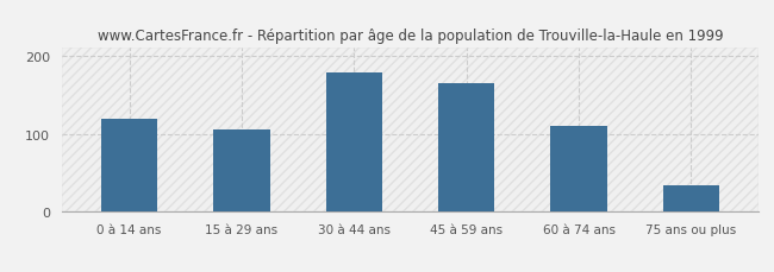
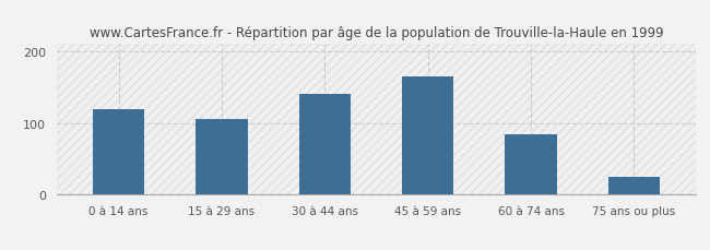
30 à 44 ans: 178 -> 140
60 à 74 ans: 110 -> 85
75 ans ou plus: 34 -> 25
